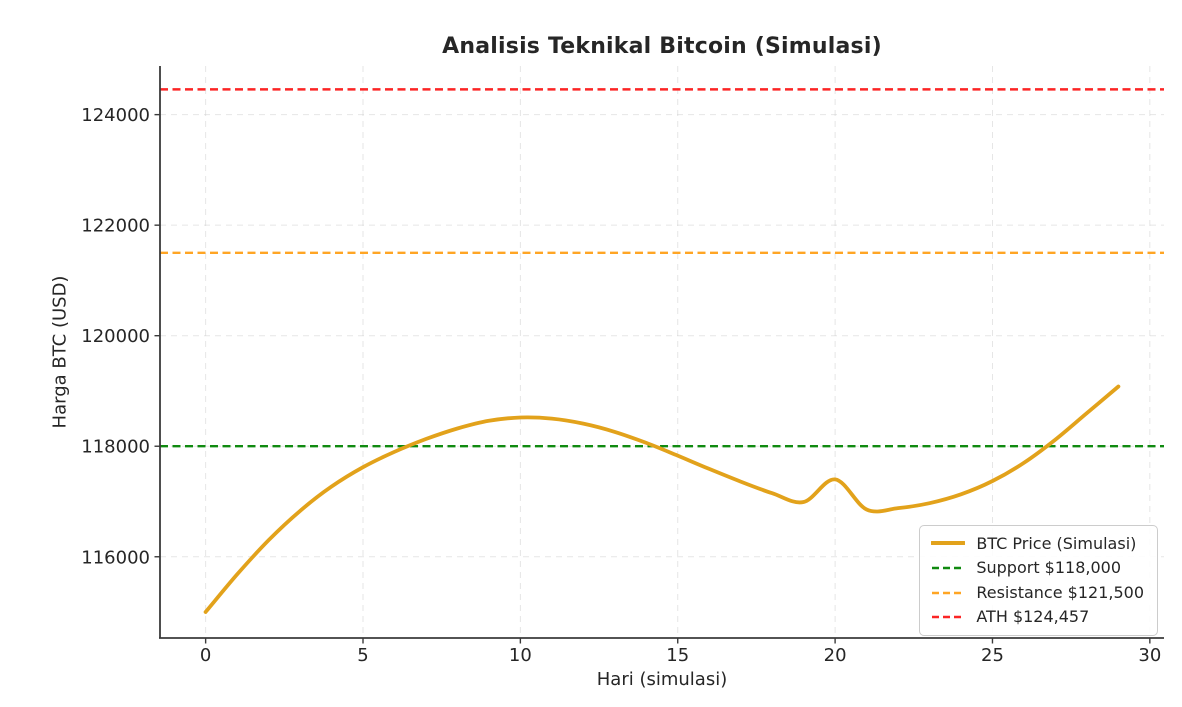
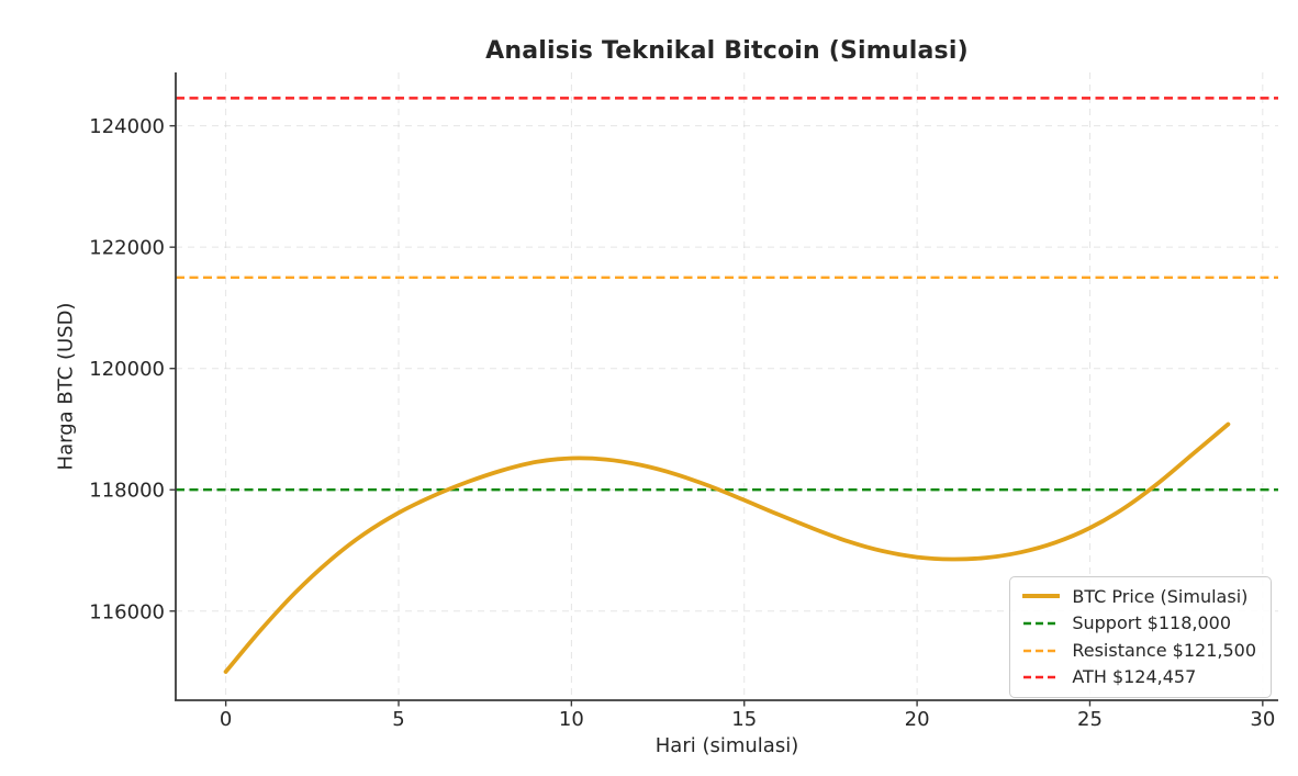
20: 117400 -> 116900
